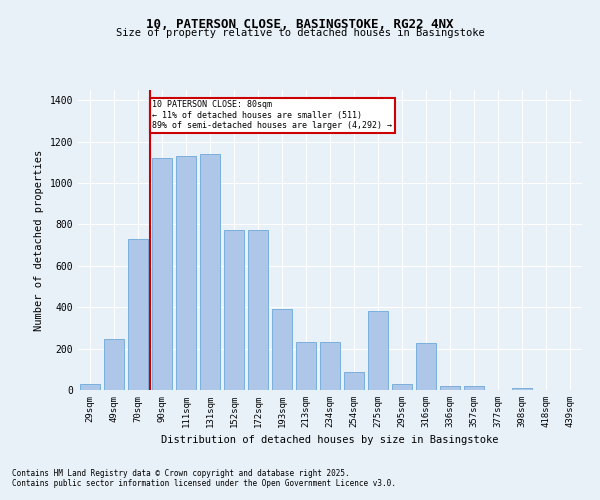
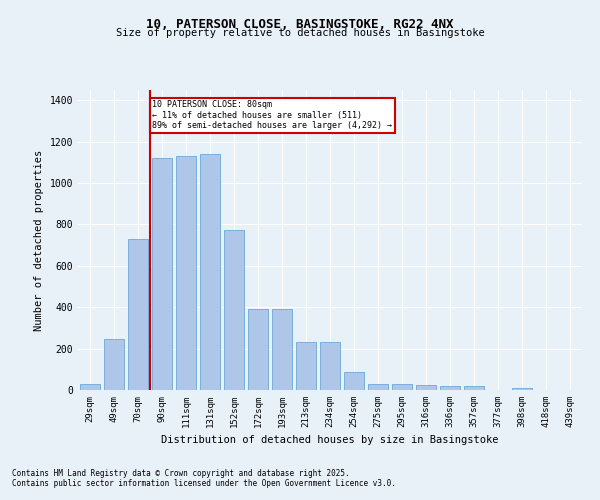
172sqm: 775 -> 390
275sqm: 380 -> 30
316sqm: 225 -> 25
